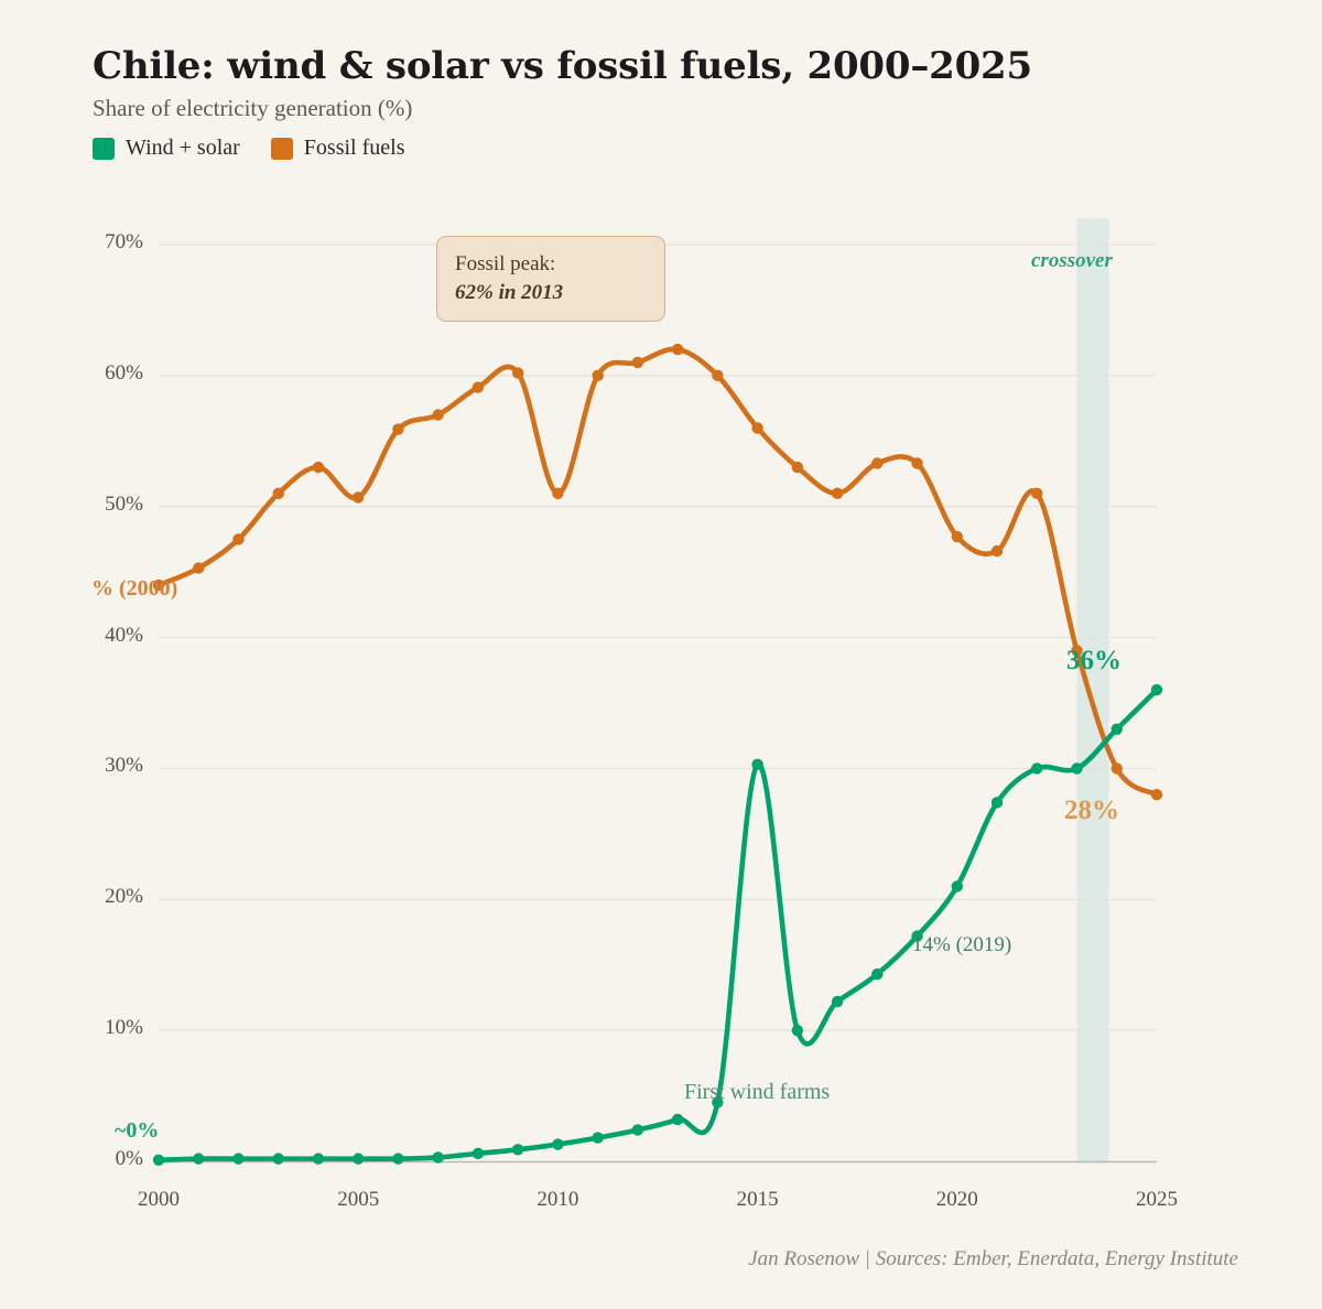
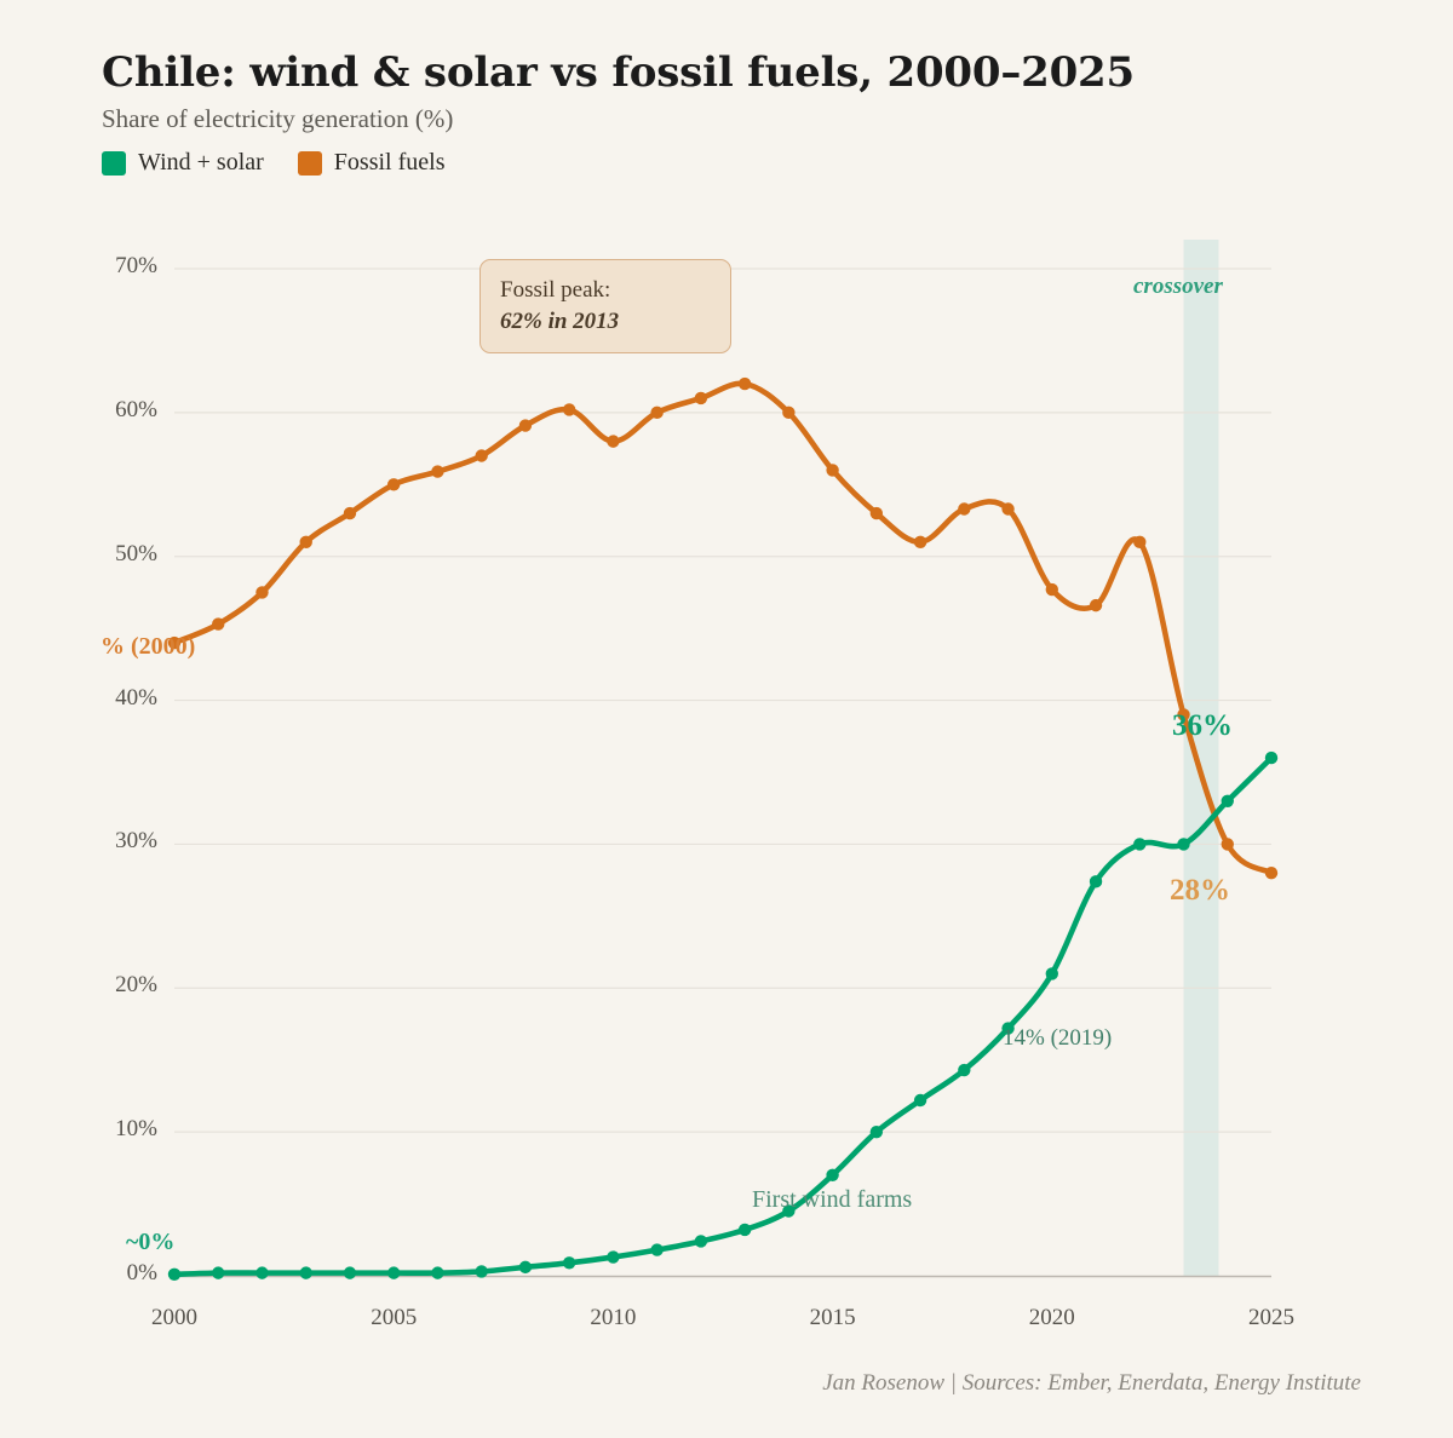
Fossil fuels/2005: 50.7% -> 55.0%
Fossil fuels/2010: 51.0% -> 58.0%
Wind + solar/2015: 30.3% -> 7.0%
